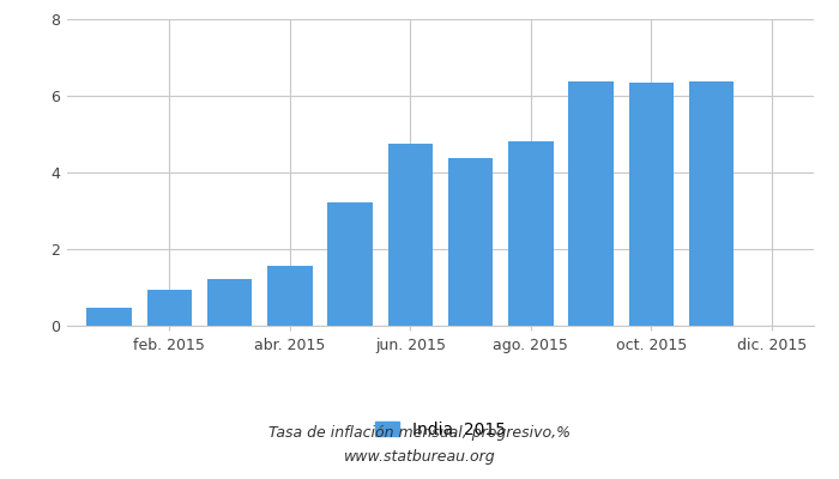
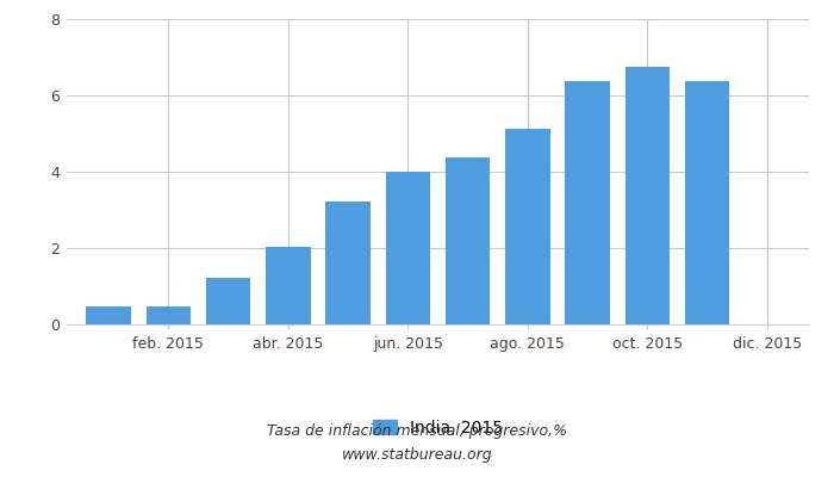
feb. 2015: 0.95 -> 0.48
abr. 2015: 1.55 -> 2.02
jun. 2015: 4.75 -> 4.01
ago. 2015: 4.80 -> 5.12
oct. 2015: 6.35 -> 6.74
